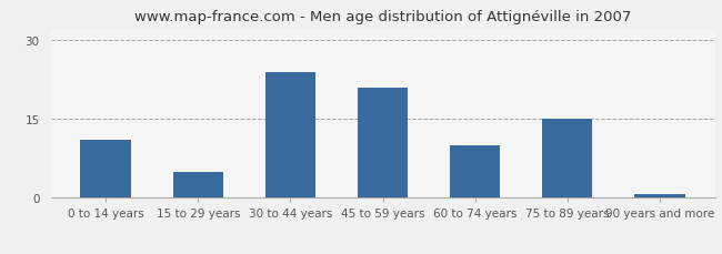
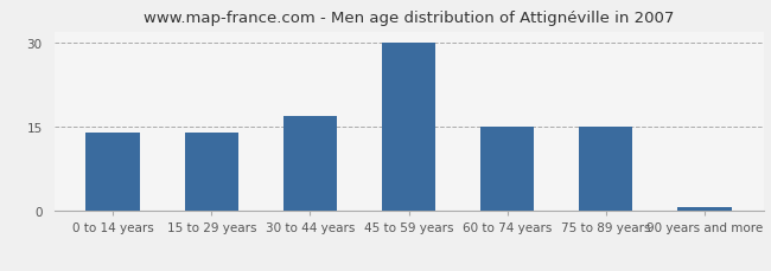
0 to 14 years: 11.0 -> 14.0
15 to 29 years: 5.0 -> 14.0
30 to 44 years: 24.0 -> 17.0
45 to 59 years: 21.0 -> 30.0
60 to 74 years: 10.0 -> 15.0
